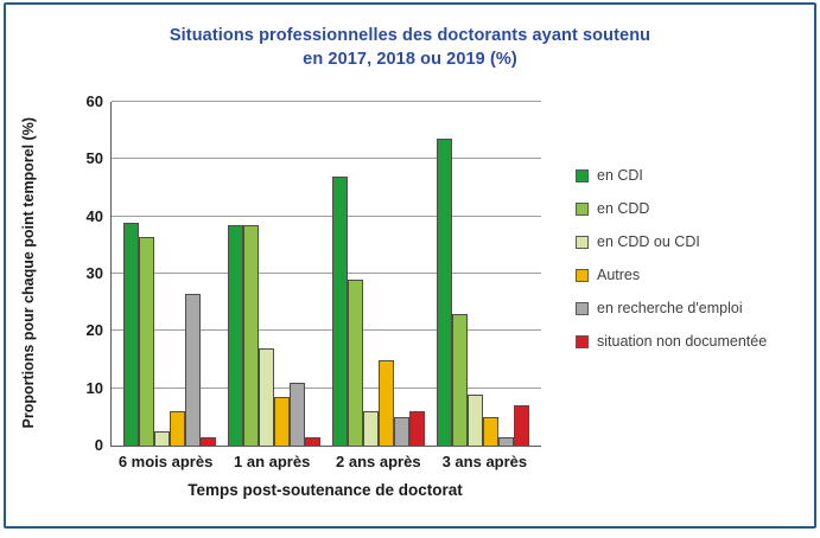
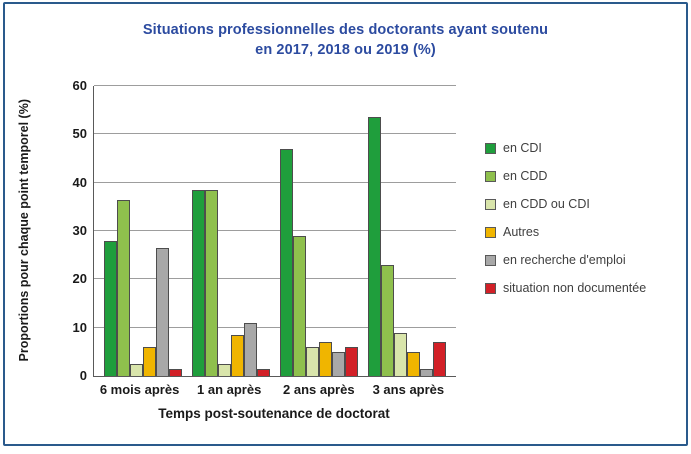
en CDI/6 mois après: 39 -> 28
en CDD ou CDI/1 an après: 17 -> 2
Autres/2 ans après: 15 -> 7
